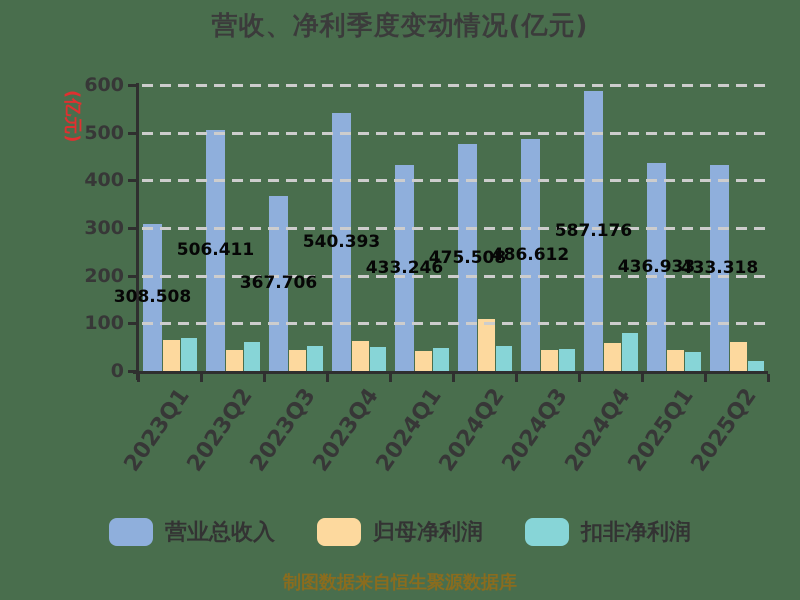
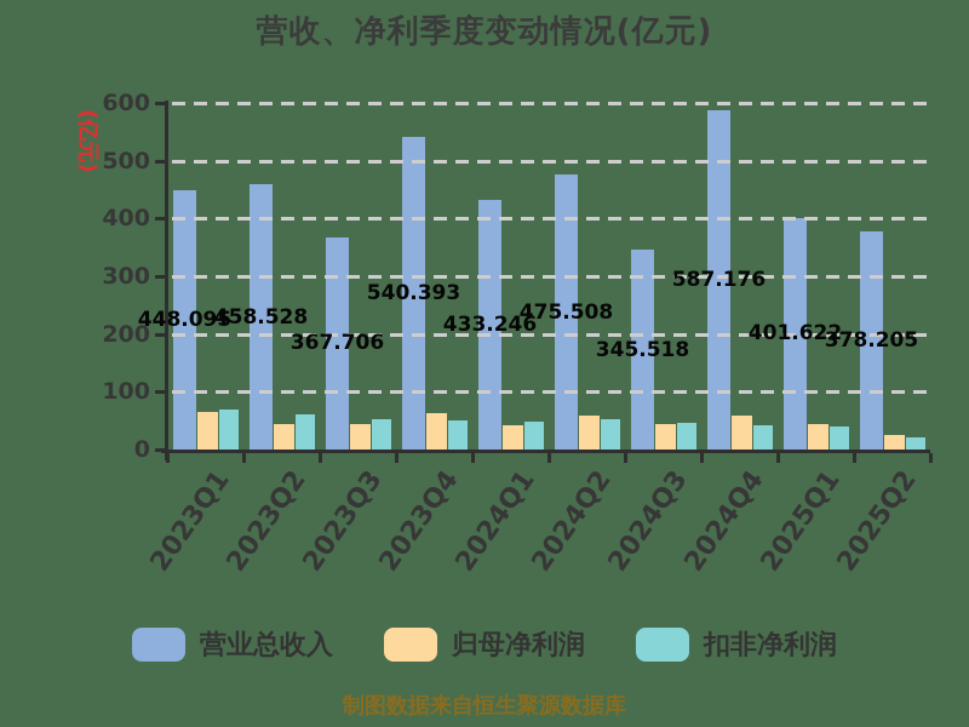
营业总收入/2023Q1: 308.508 -> 448.095
营业总收入/2023Q2: 506.411 -> 458.528
归母净利润/2024Q2: 110 -> 60
营业总收入/2024Q3: 486.612 -> 345.518
扣非净利润/2024Q4: 80 -> 40
营业总收入/2025Q1: 436.933 -> 401.622
营业总收入/2025Q2: 433.318 -> 378.205
归母净利润/2025Q2: 60 -> 20
